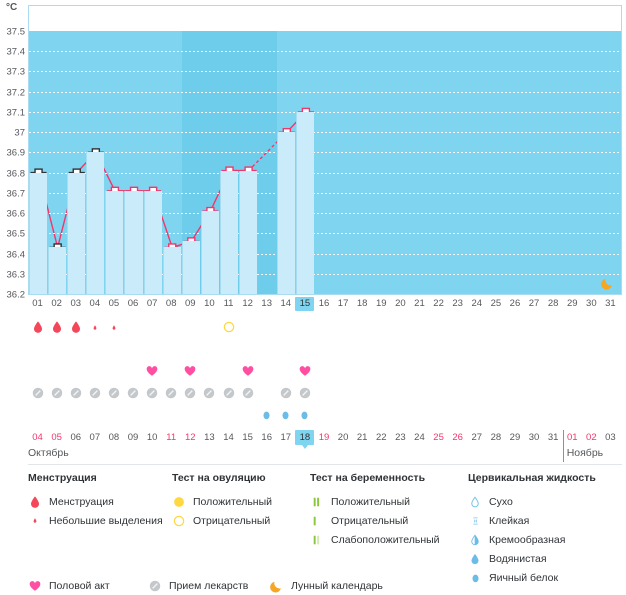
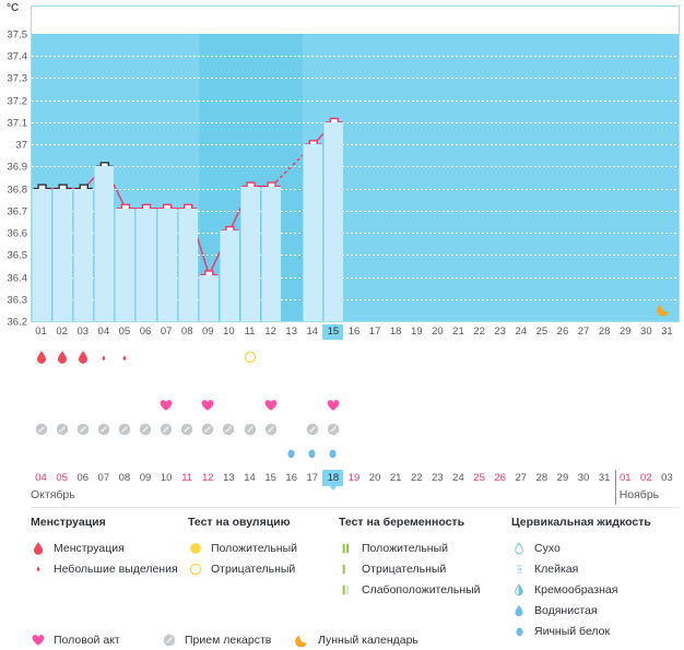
02: 36.43 -> 36.80
08: 36.43 -> 36.71
09: 36.46 -> 36.41
